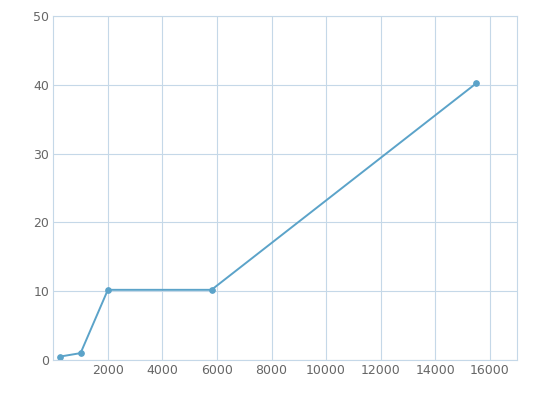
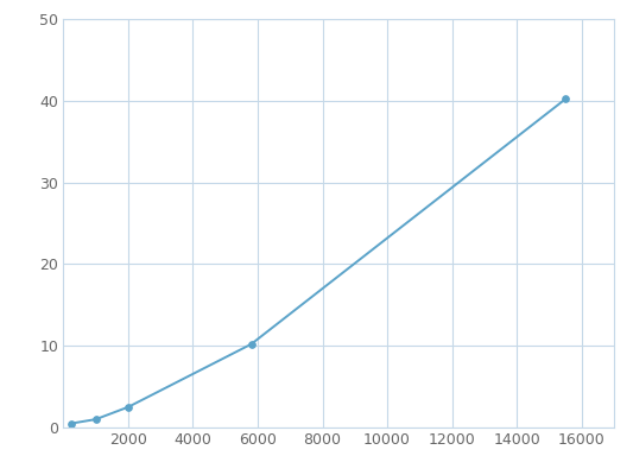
2000: 10.2 -> 2.5
